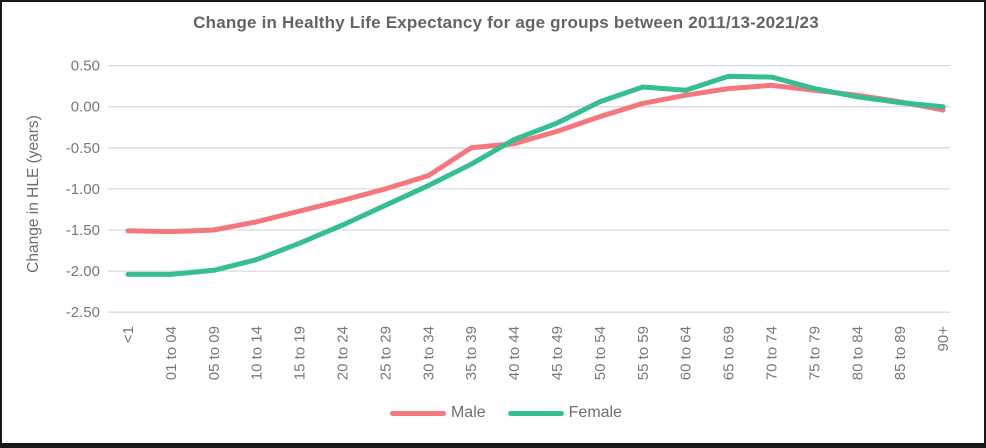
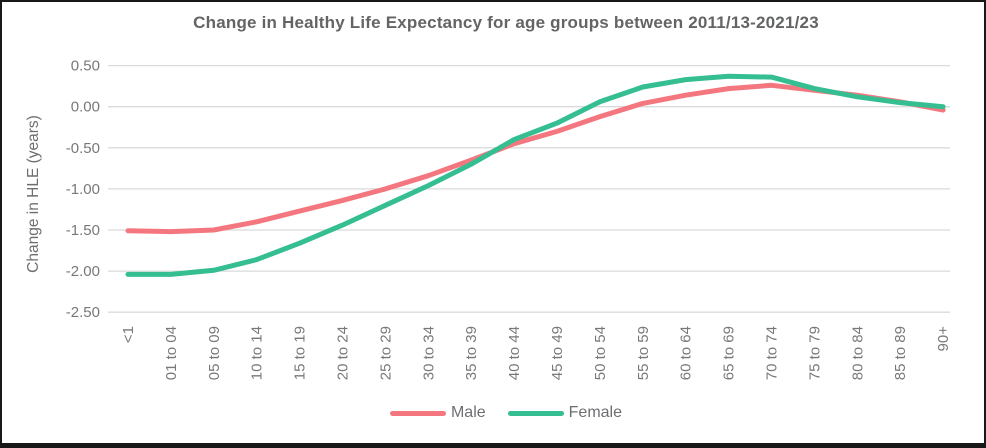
Male/35 to 39: -0.5 -> -0.7
Female/60 to 64: 0.2 -> 0.3
